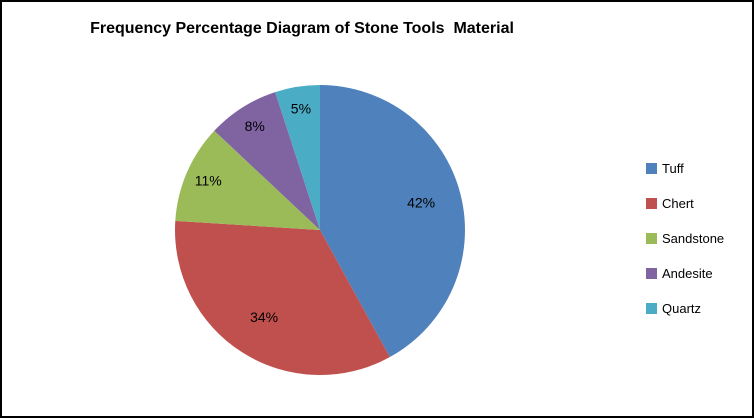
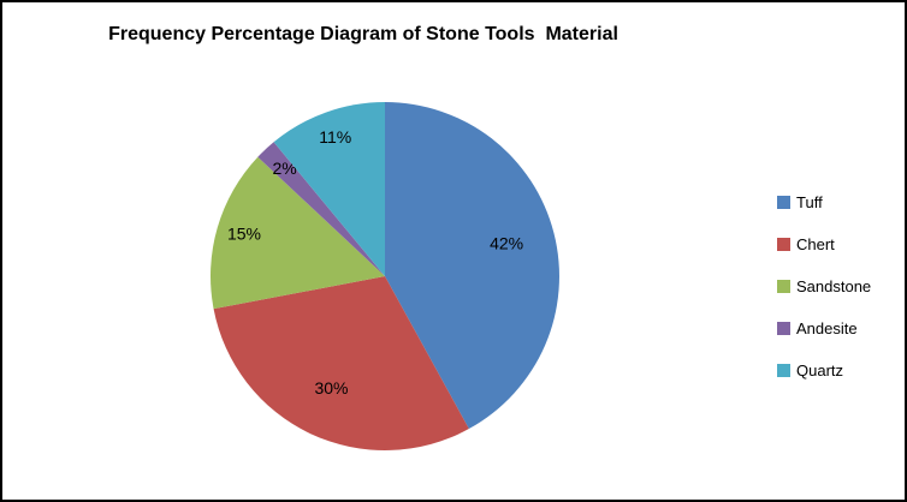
Chert: 34% -> 30%
Sandstone: 11% -> 15%
Andesite: 8% -> 2%
Quartz: 5% -> 11%
